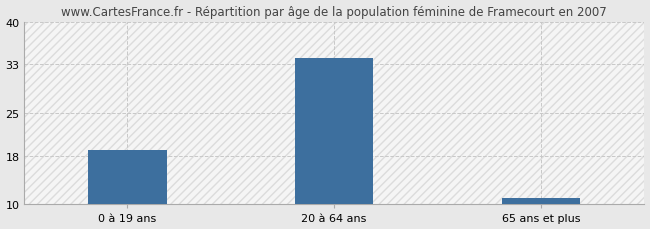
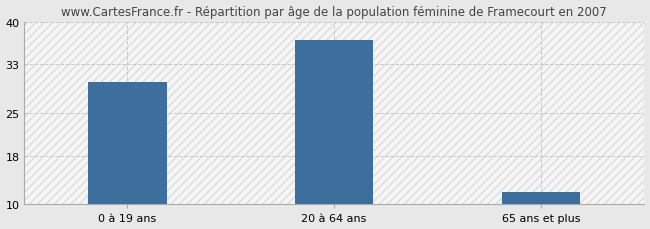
0 à 19 ans: 19 -> 30
20 à 64 ans: 34 -> 37
65 ans et plus: 11 -> 12
